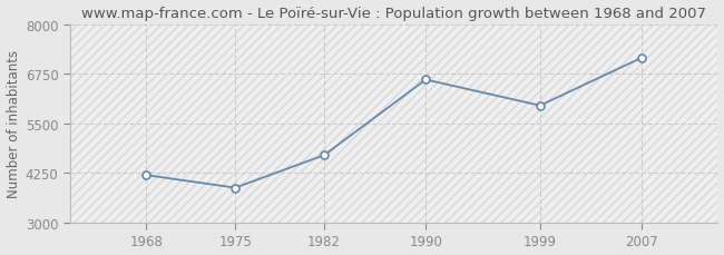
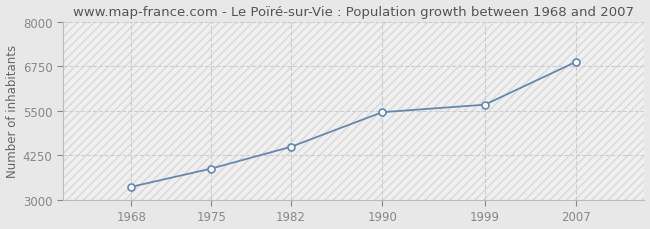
1968: 4200 -> 3370
1982: 4700 -> 4490
1990: 6600 -> 5460
1999: 5950 -> 5670
2007: 7150 -> 6870
